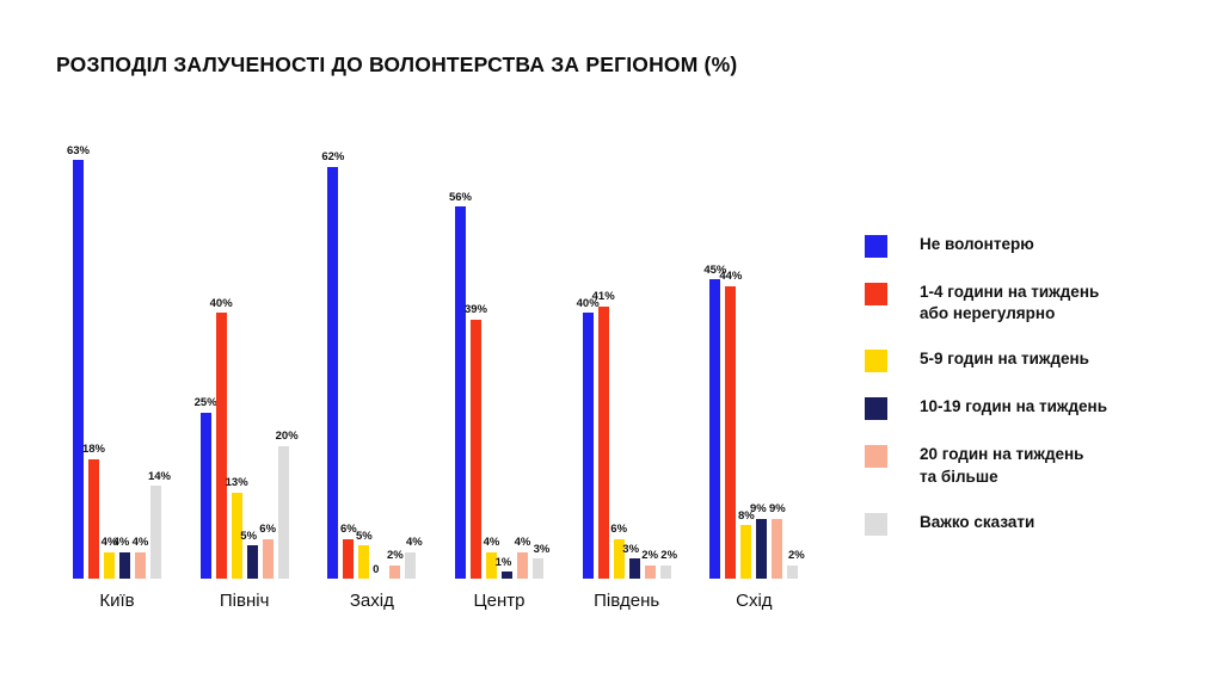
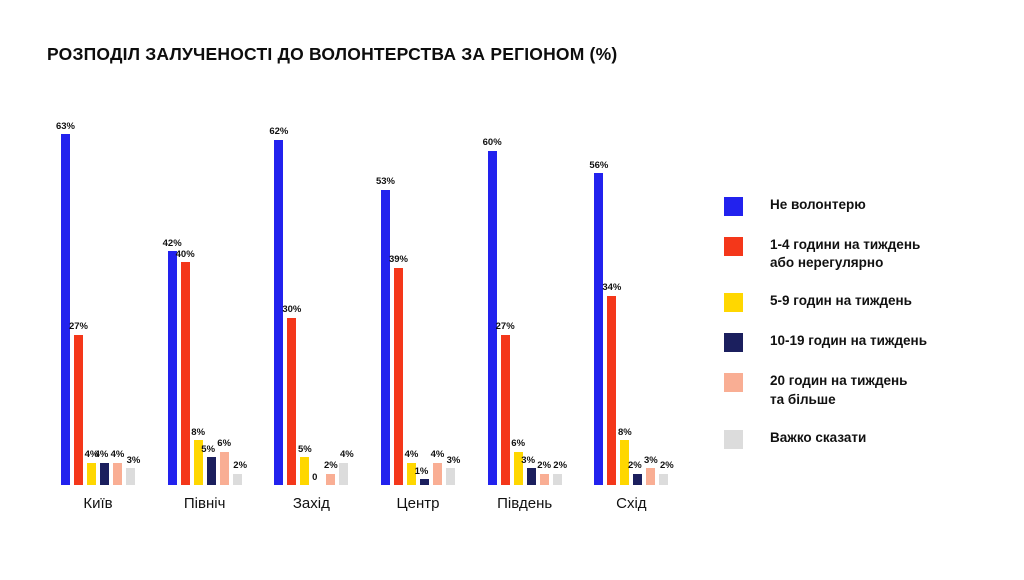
1-4 години на тиждень або нерегулярно/Київ: 18% -> 27%
Важко сказати/Київ: 14% -> 3%
Не волонтерю/Північ: 25% -> 42%
5-9 годин на тиждень/Північ: 13% -> 8%
Важко сказати/Північ: 20% -> 2%
1-4 години на тиждень або нерегулярно/Захід: 6% -> 30%
Не волонтерю/Центр: 56% -> 53%
Не волонтерю/Південь: 40% -> 60%
1-4 години на тиждень або нерегулярно/Південь: 41% -> 27%
Не волонтерю/Схід: 45% -> 56%
1-4 години на тиждень або нерегулярно/Схід: 44% -> 34%
10-19 годин на тиждень/Схід: 9% -> 2%
20 годин на тиждень та більше/Схід: 9% -> 3%
